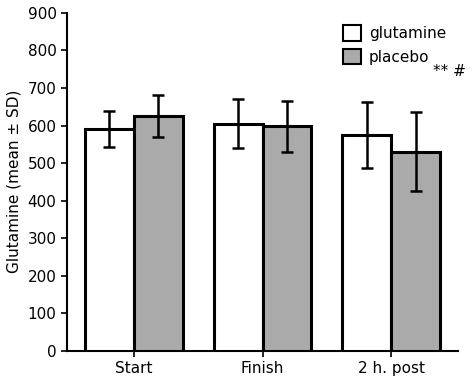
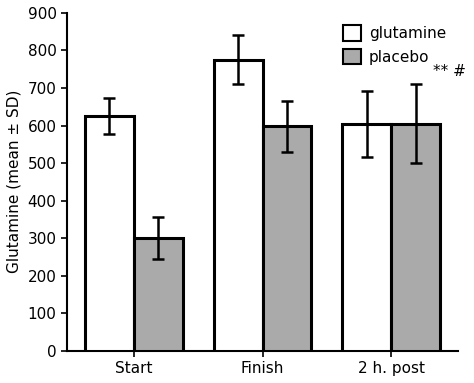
glutamine/Start: 592 -> 625
placebo/Start: 625 -> 300
glutamine/Finish: 605 -> 775
glutamine/2 h. post: 575 -> 605
placebo/2 h. post: 530 -> 605
